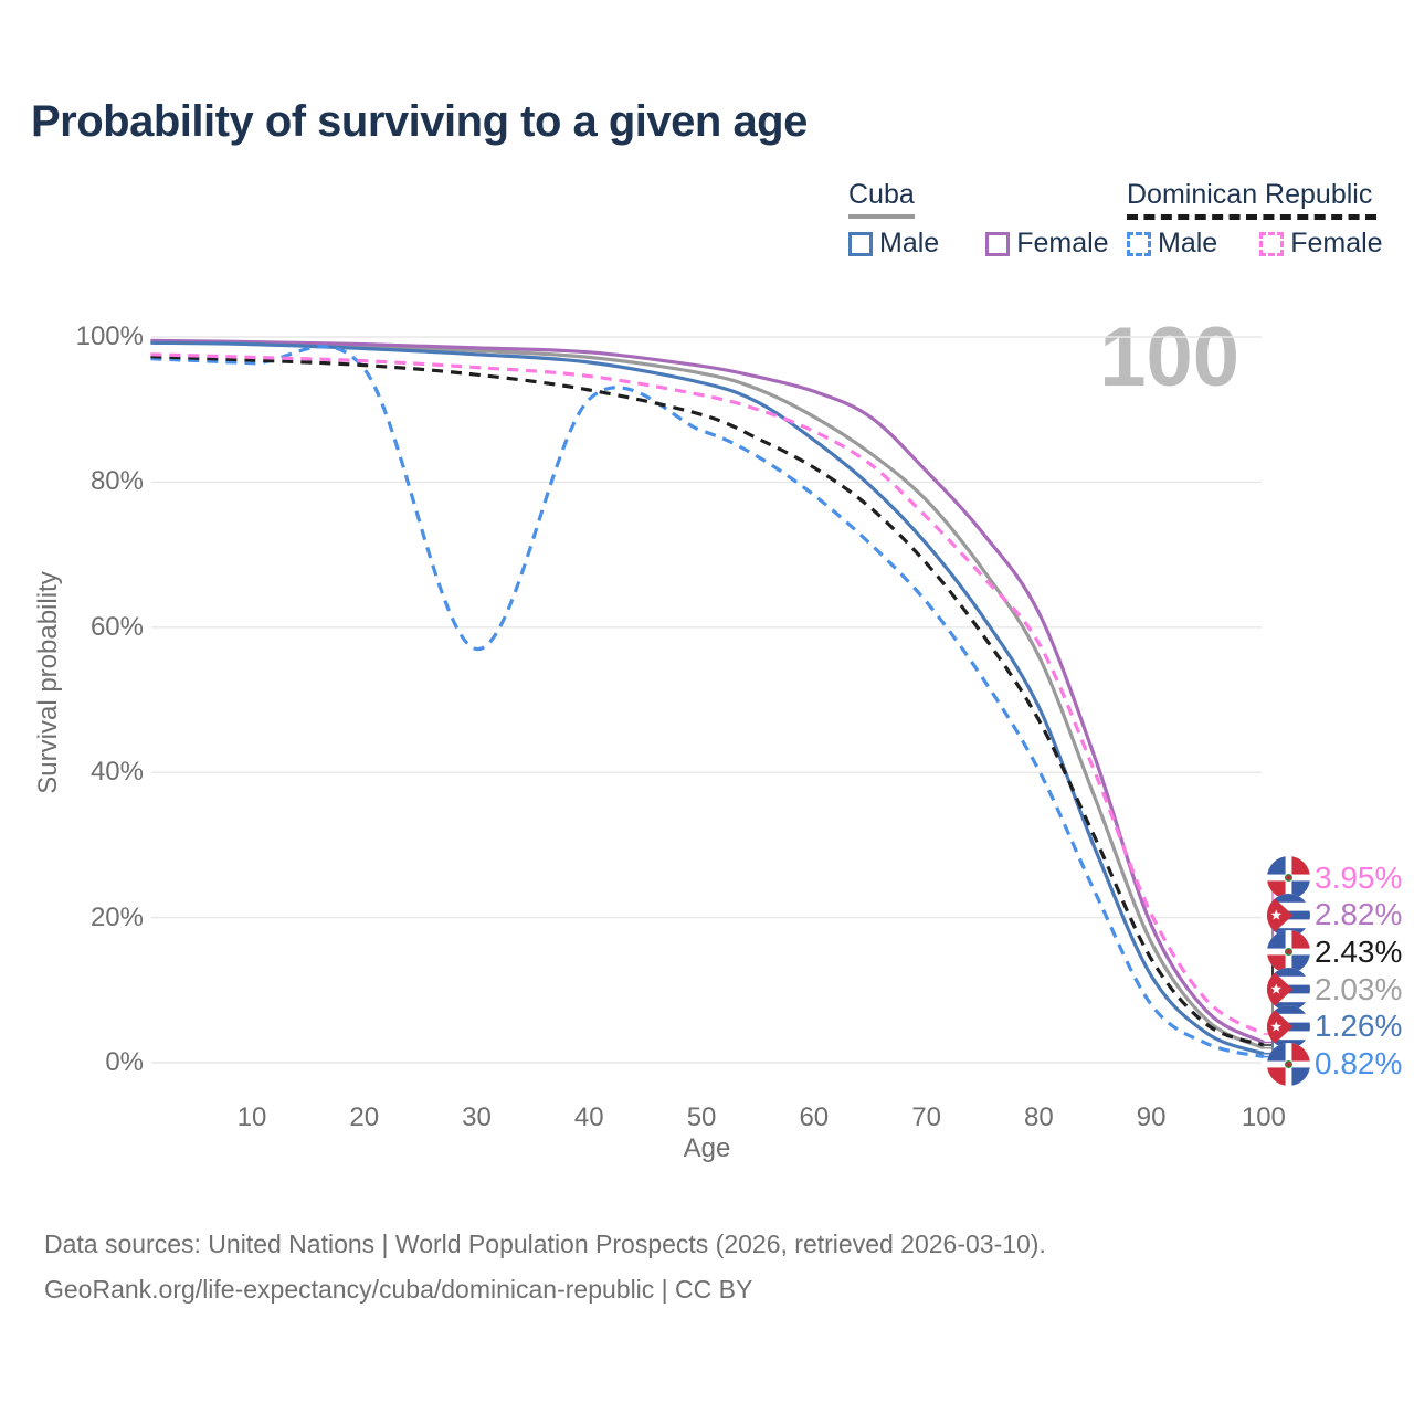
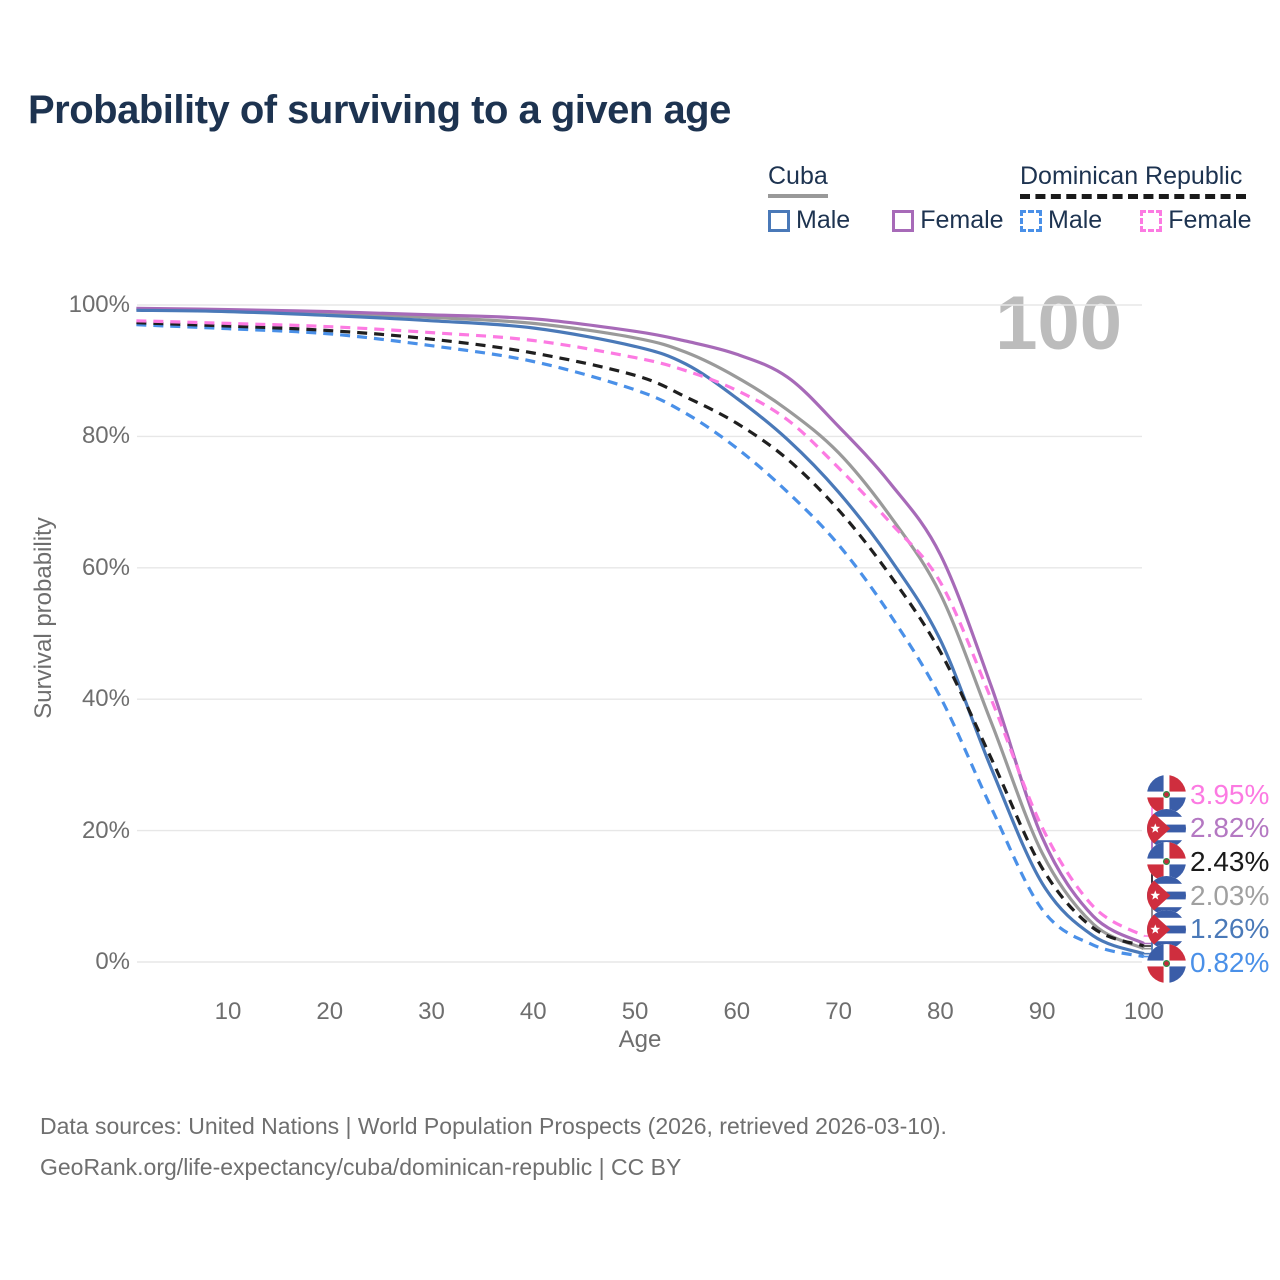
Dominican Republic Male/30: 57% -> 94%
